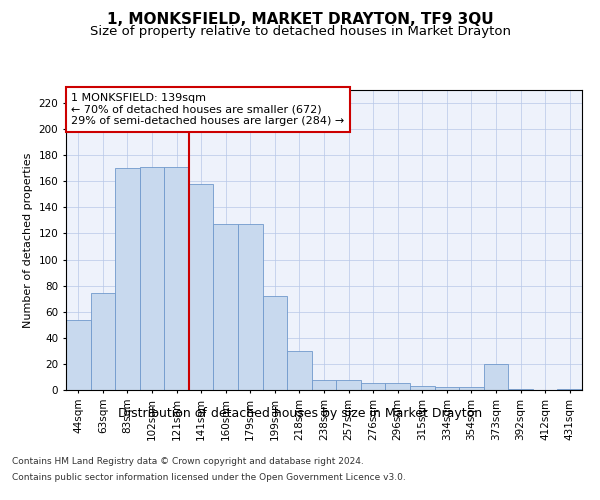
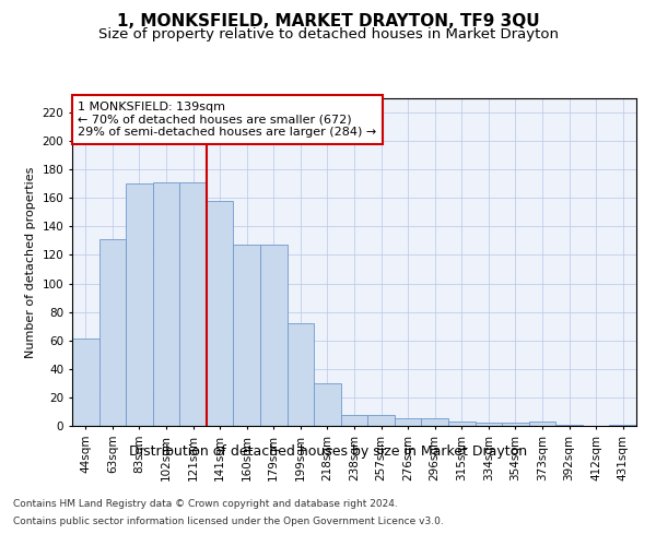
44sqm: 54 -> 61
63sqm: 74 -> 131
373sqm: 20 -> 3
